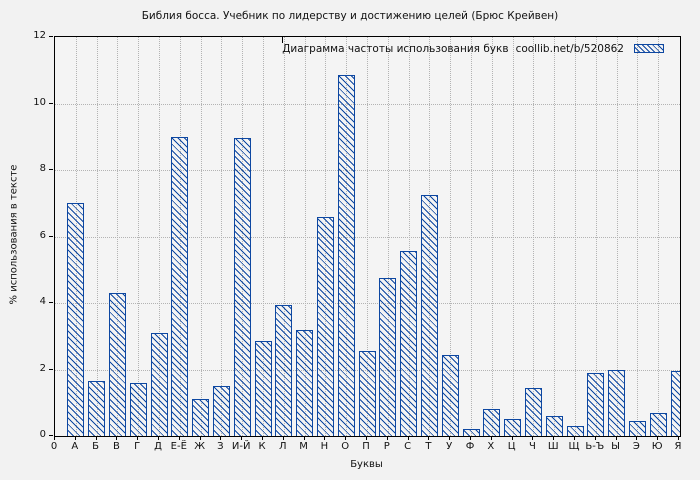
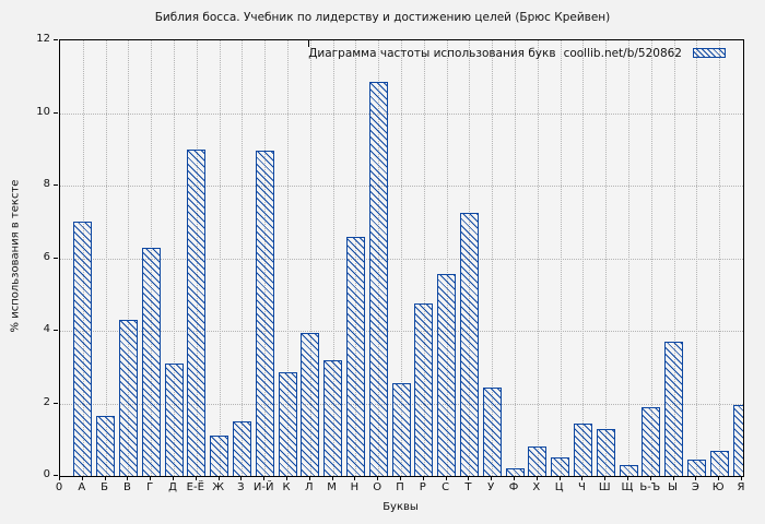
Г: 1.6 -> 6.3
Ш: 0.6 -> 1.3
Ы: 2.0 -> 3.7
